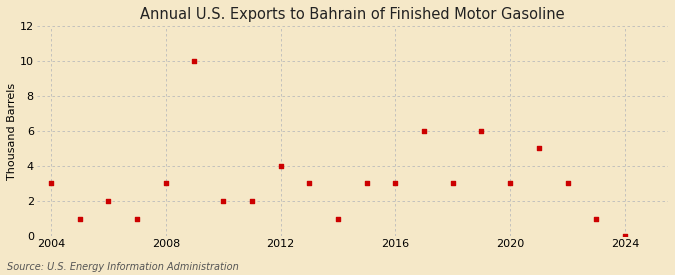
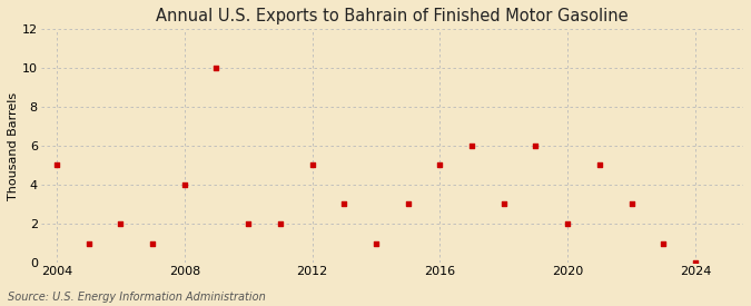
2004: 3 -> 5
2008: 3 -> 4
2012: 4 -> 5
2016: 3 -> 5
2020: 3 -> 2
